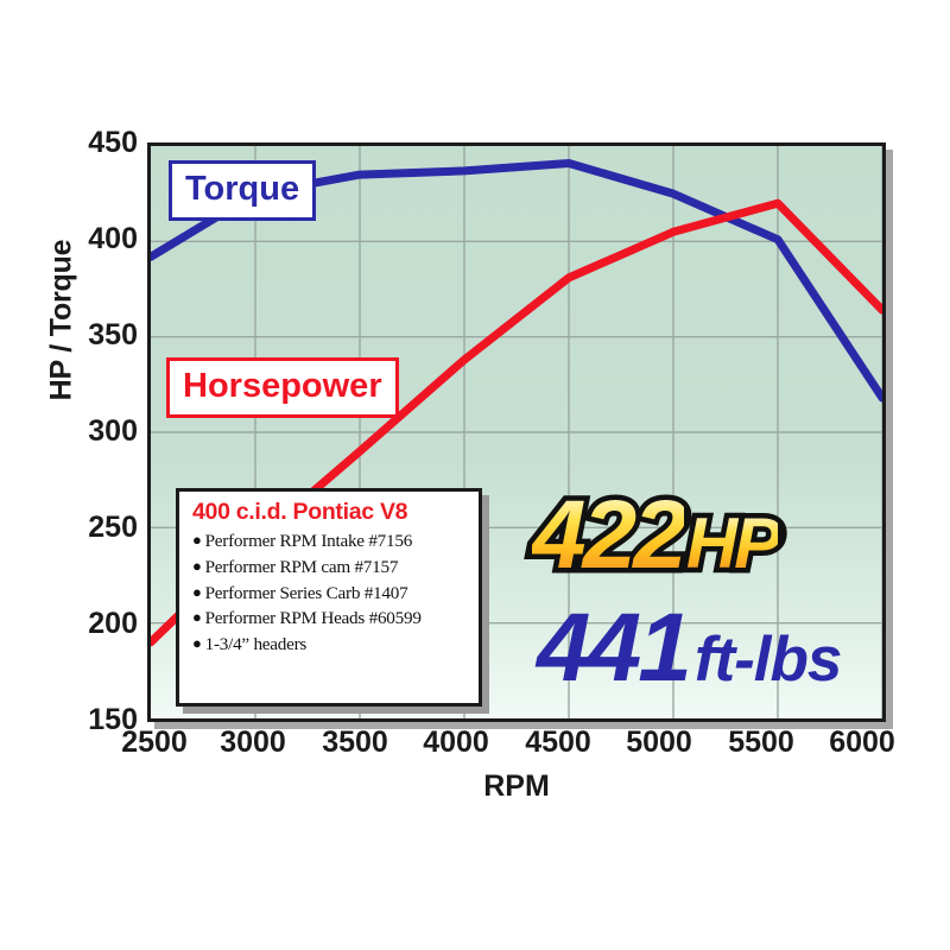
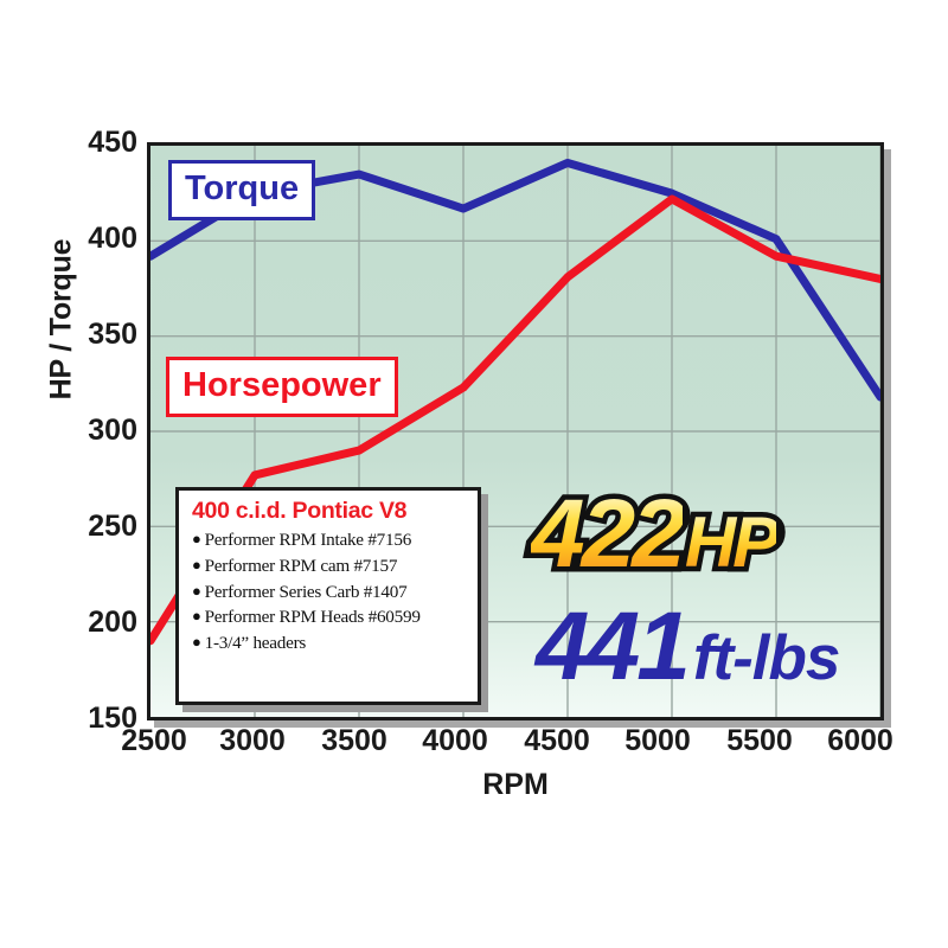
Horsepower/3000: 243 -> 277
Torque/4000: 437 -> 417
Horsepower/4000: 338 -> 323
Horsepower/5000: 405 -> 422
Horsepower/5500: 420 -> 392
Horsepower/6000: 364 -> 380
